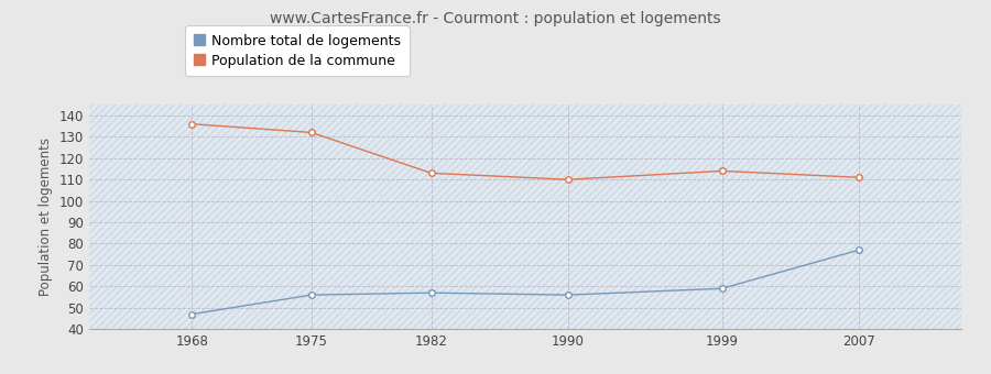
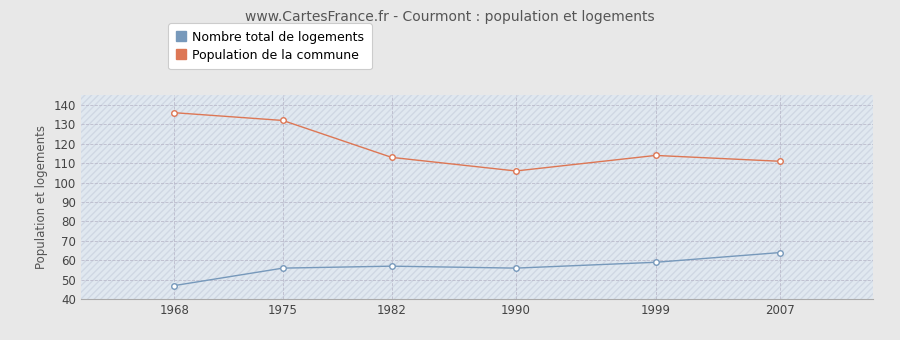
Population de la commune/1990: 110 -> 106
Nombre total de logements/2007: 77 -> 64
